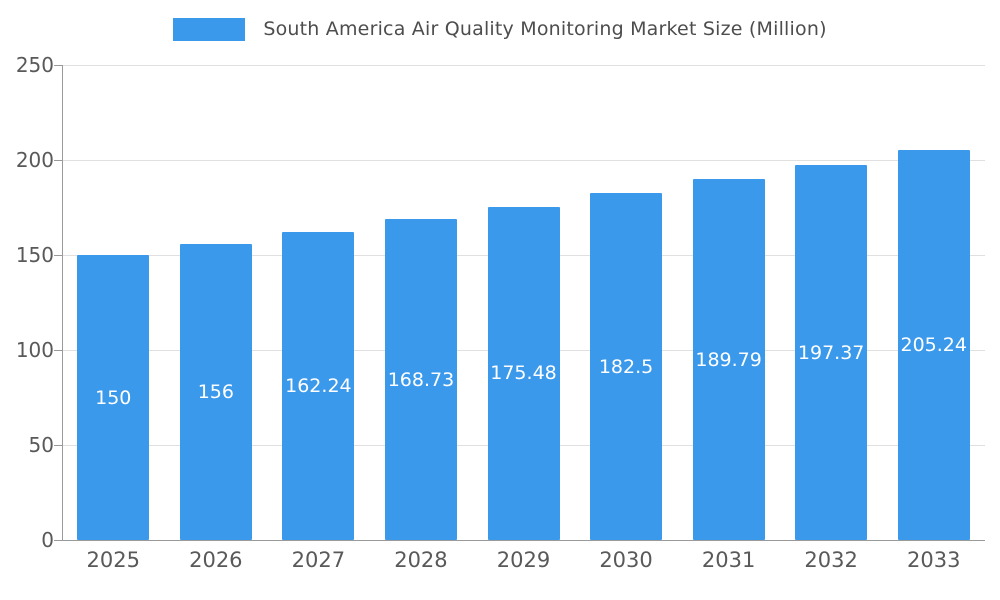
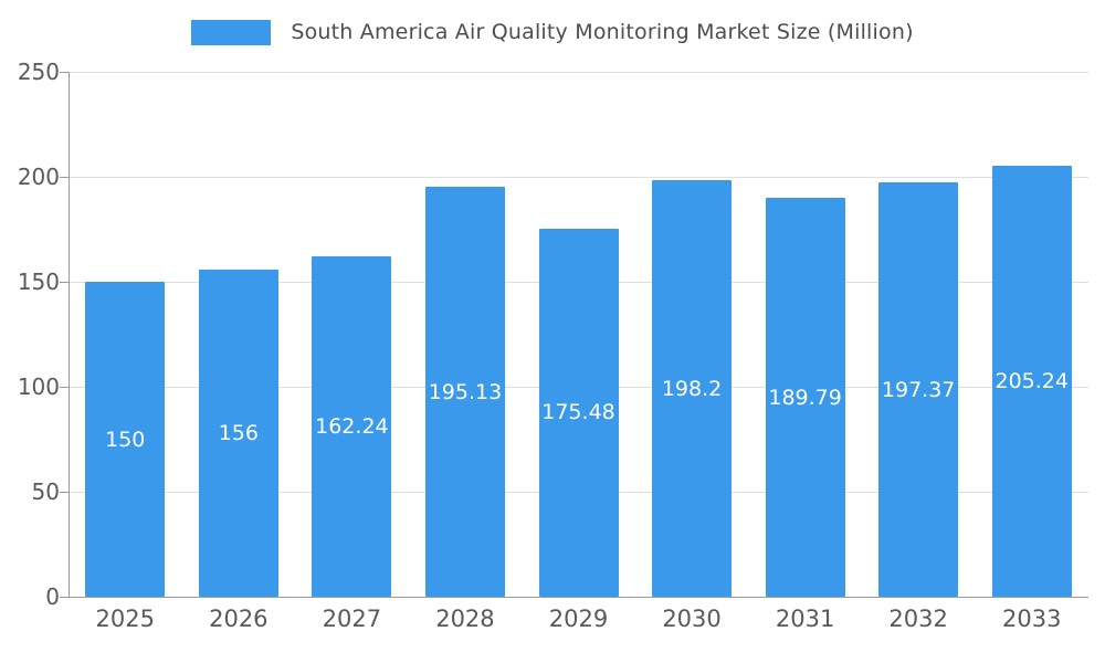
2028: 168.73 -> 195.13
2030: 182.5 -> 198.2
